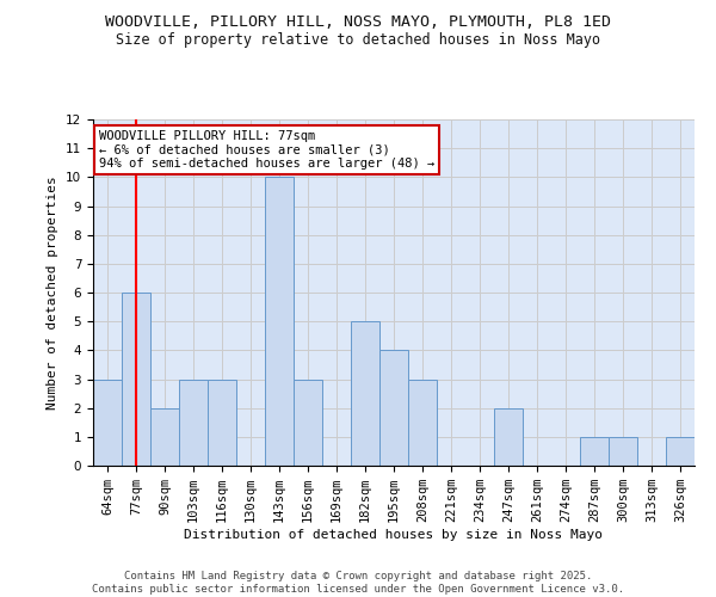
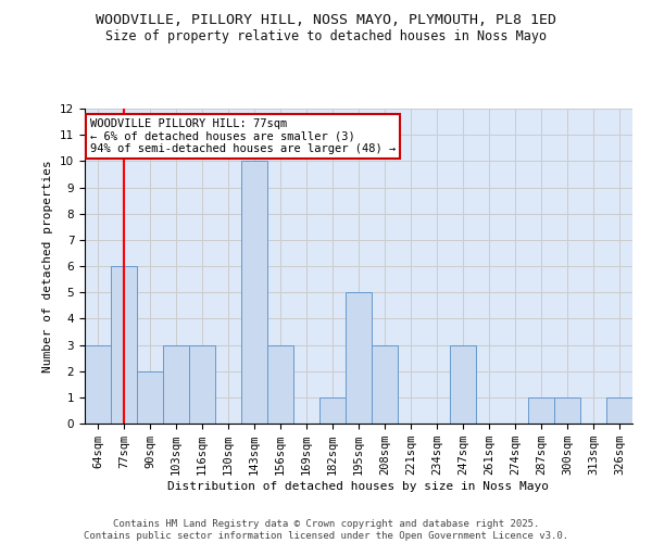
182sqm: 5 -> 1
195sqm: 4 -> 5
247sqm: 2 -> 3
